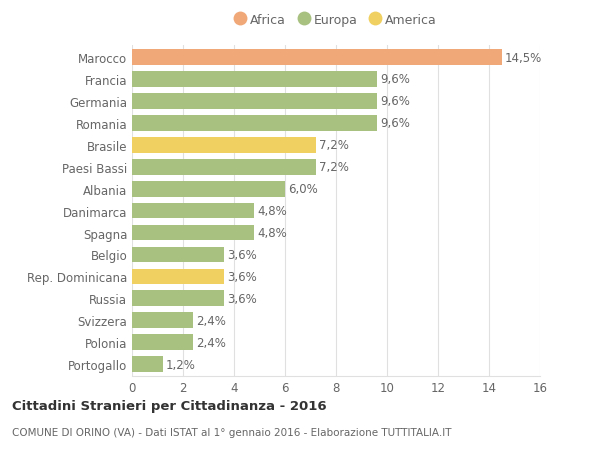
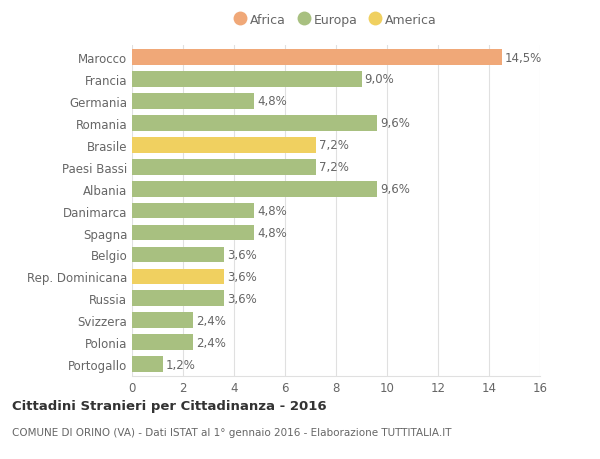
Francia: 9,6% -> 9,0%
Germania: 9,6% -> 4,8%
Albania: 6,0% -> 9,6%
